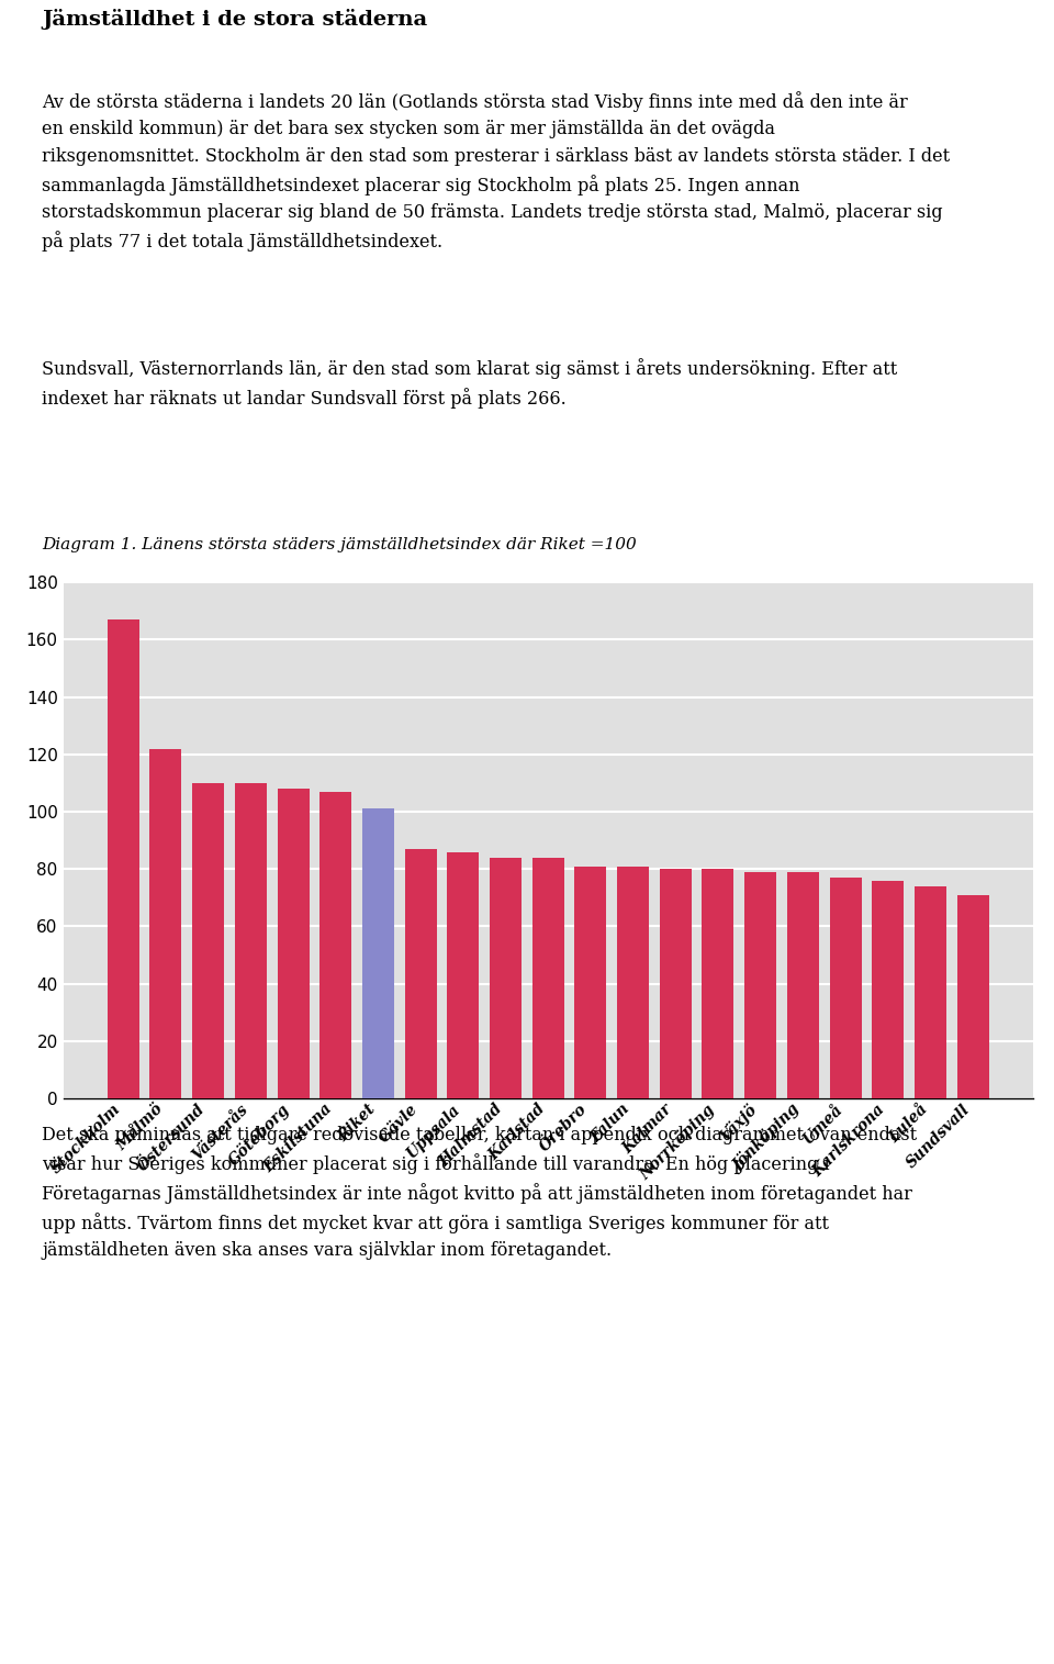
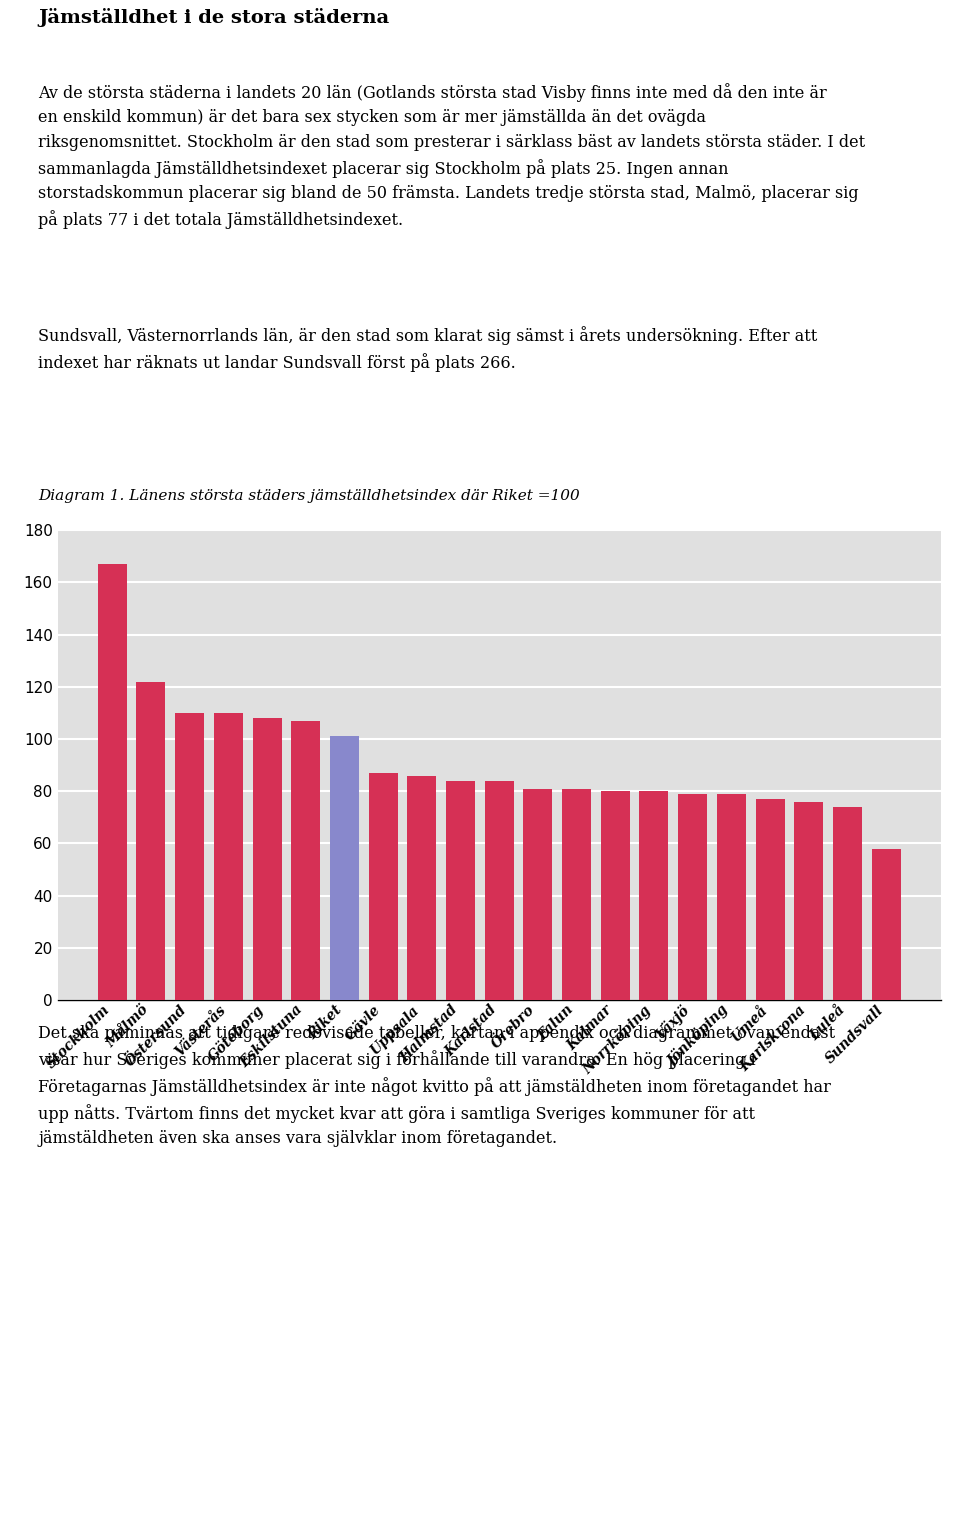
Sundsvall: 71 -> 58
